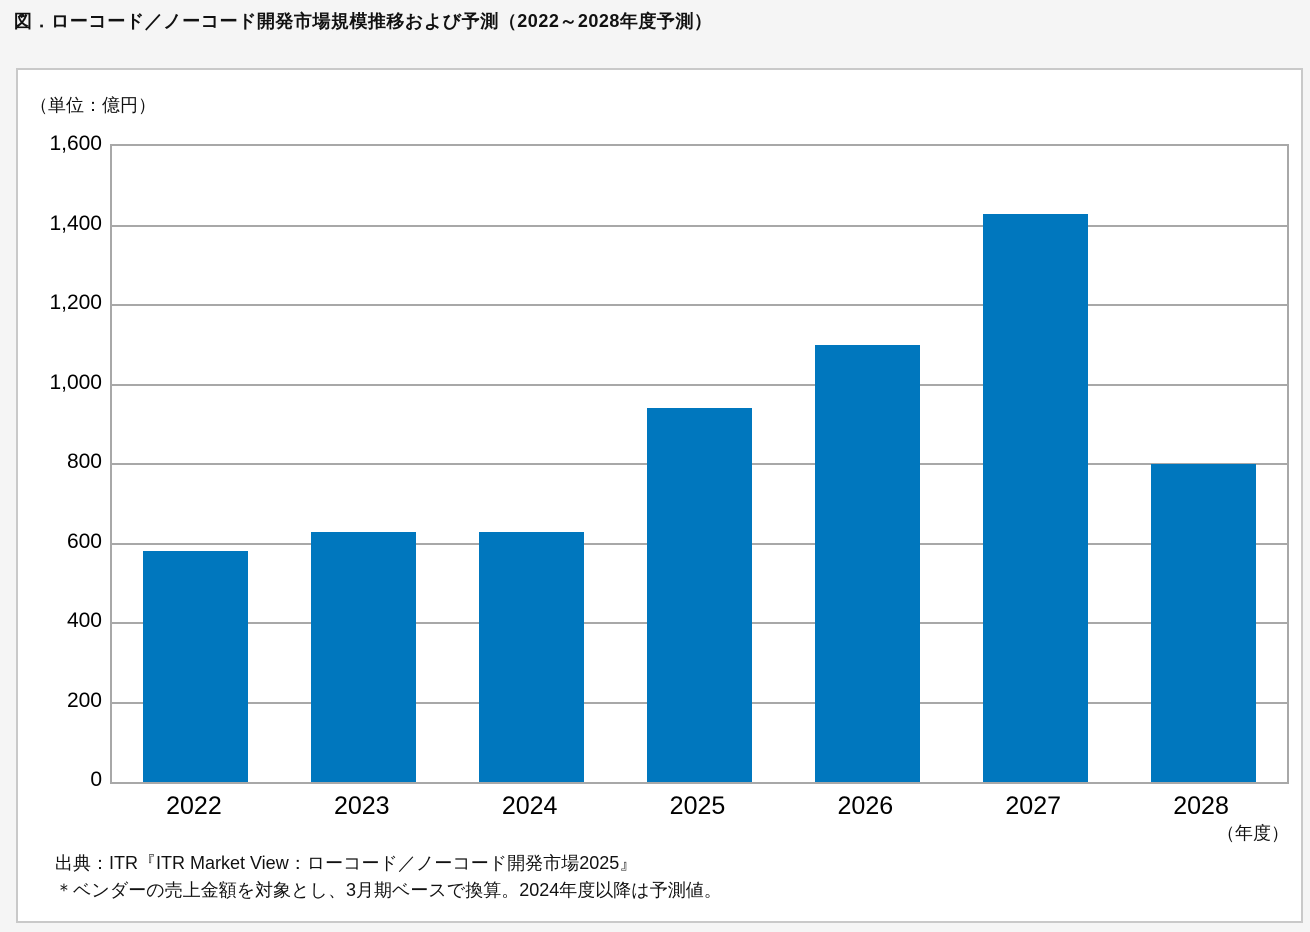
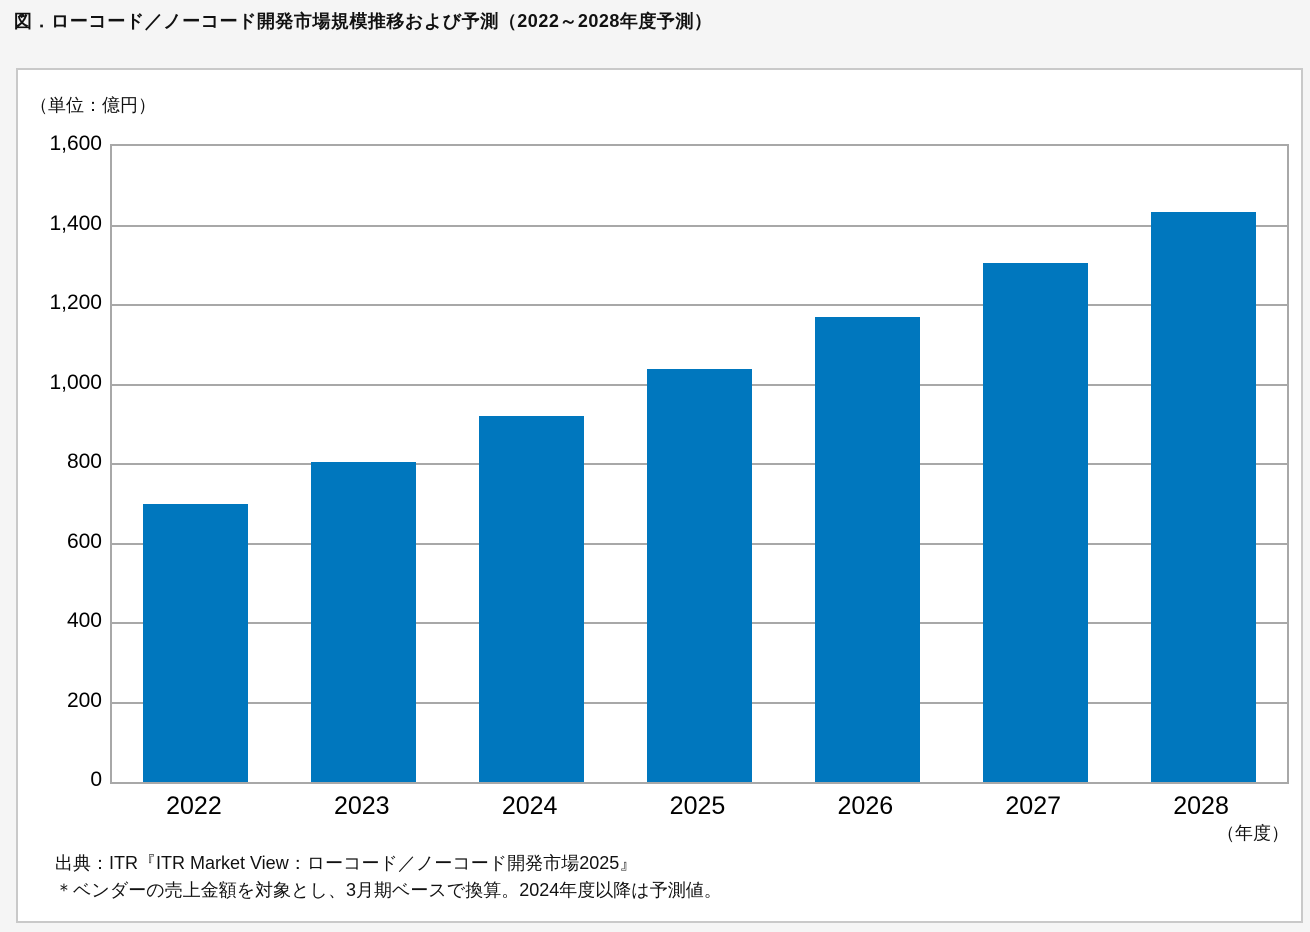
2022: 580 -> 700
2023: 630 -> 800
2024: 630 -> 920
2025: 940 -> 1040
2026: 1100 -> 1170
2027: 1430 -> 1300
2028: 800 -> 1440
